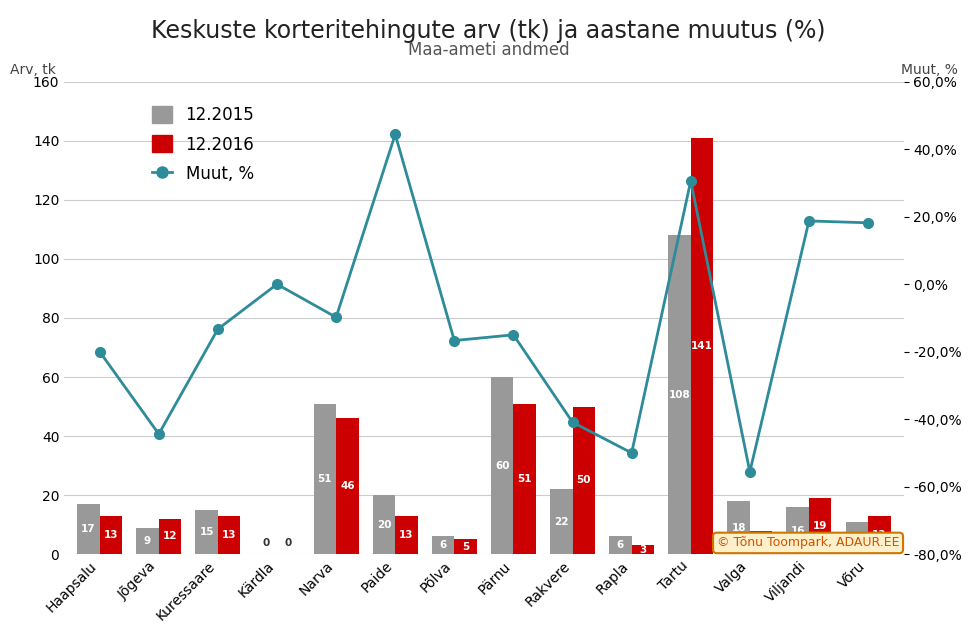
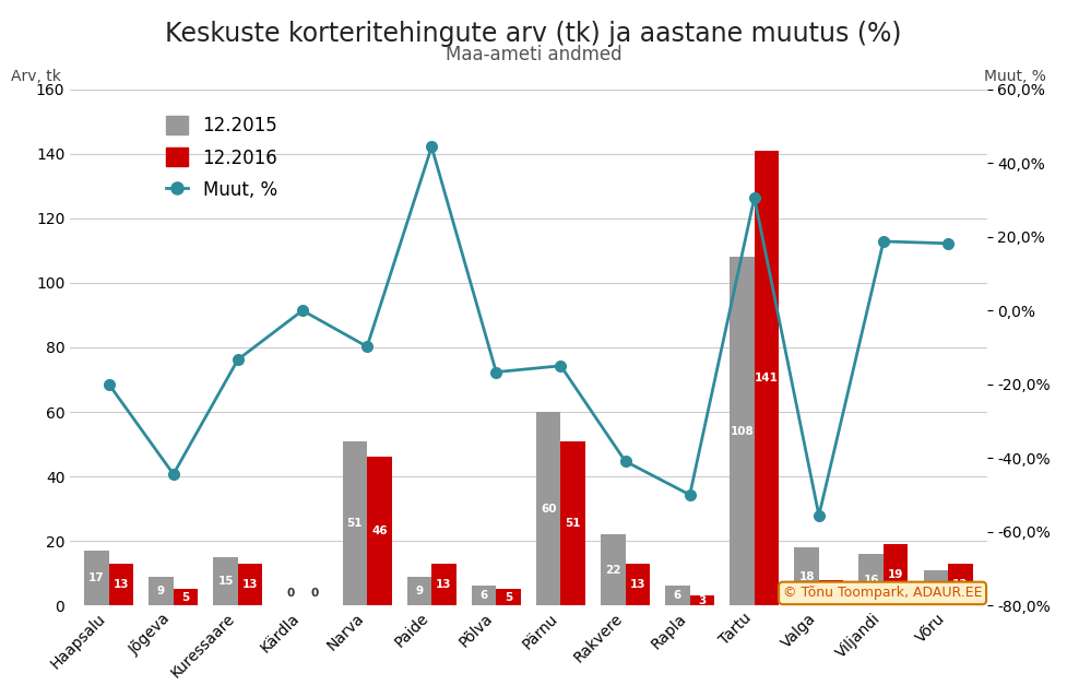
12.2016/Jõgeva: 12 -> 5
12.2015/Paide: 20 -> 9
12.2016/Rakvere: 50 -> 13
